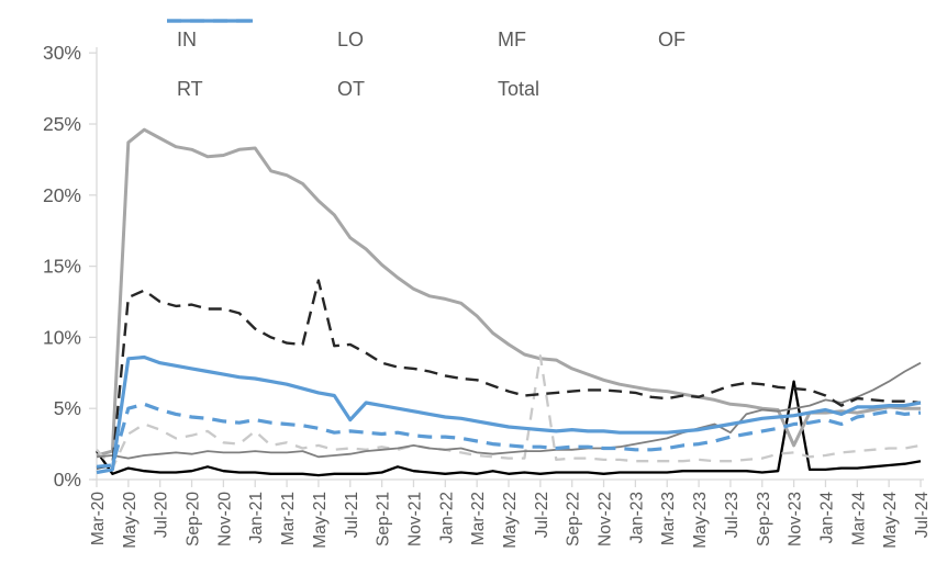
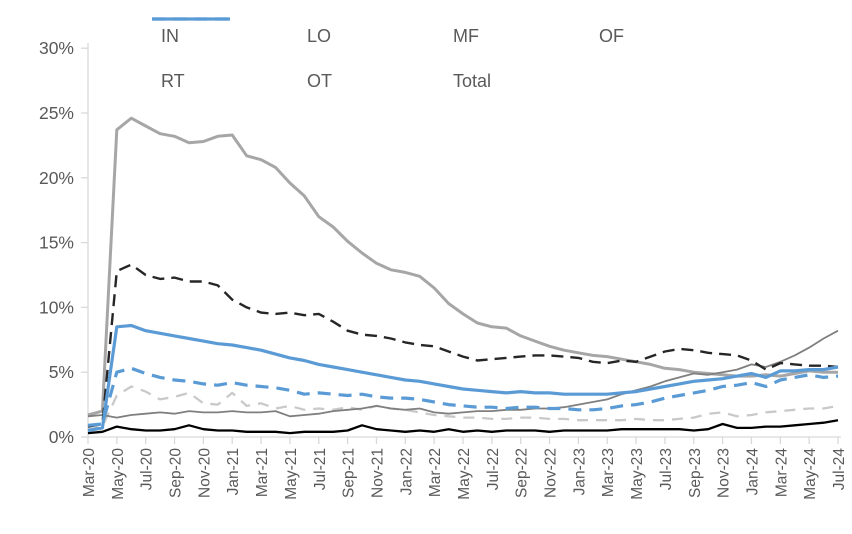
IN/Mar-20: 2.0% -> 0.3%
MF/Mar-20: 2.1% -> 0.6%
RT/May-21: 14.0% -> 9.6%
Total/Jul-21: 4.2% -> 5.6%
MF/Jul-22: 8.7% -> 1.4%
OF/Jul-23: 3.3% -> 4.3%
IN/Nov-23: 6.9% -> 1.0%
LO/Nov-23: 2.4% -> 4.8%
